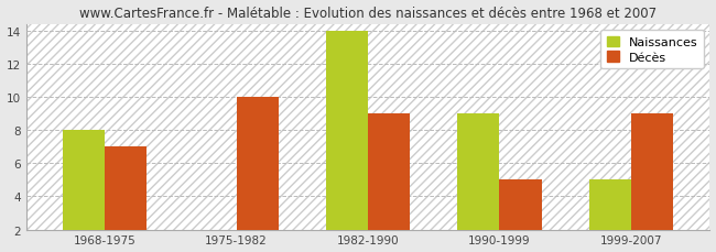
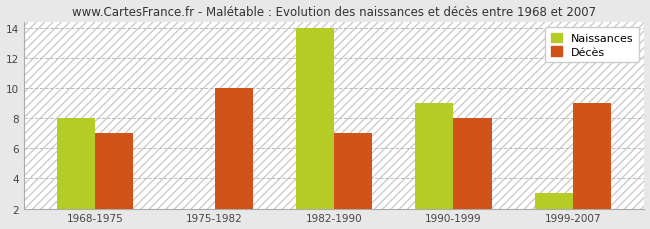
Décès/1982-1990: 9 -> 7
Décès/1990-1999: 5 -> 8
Naissances/1999-2007: 5 -> 3
